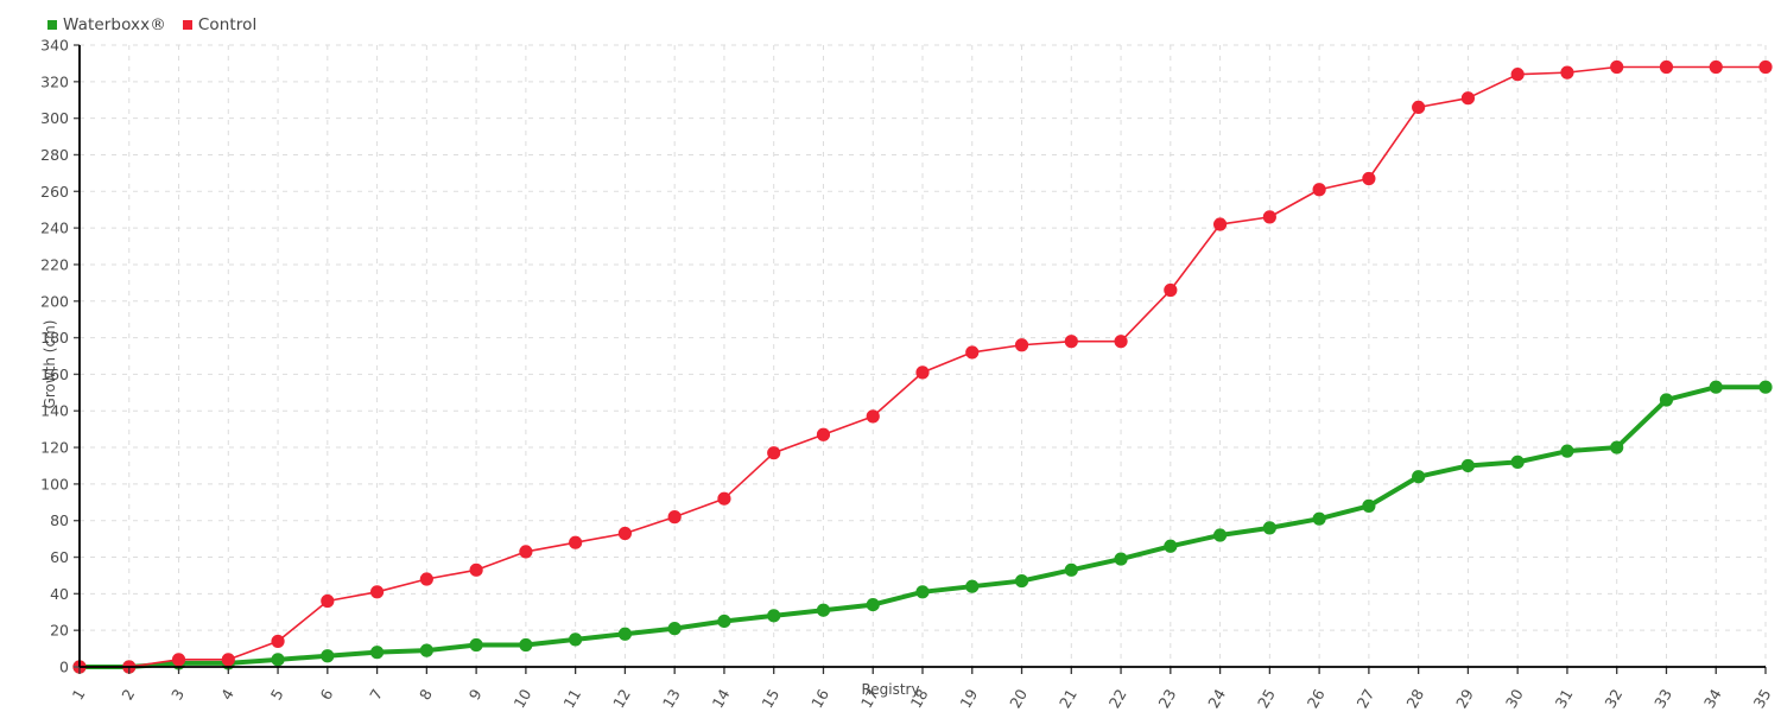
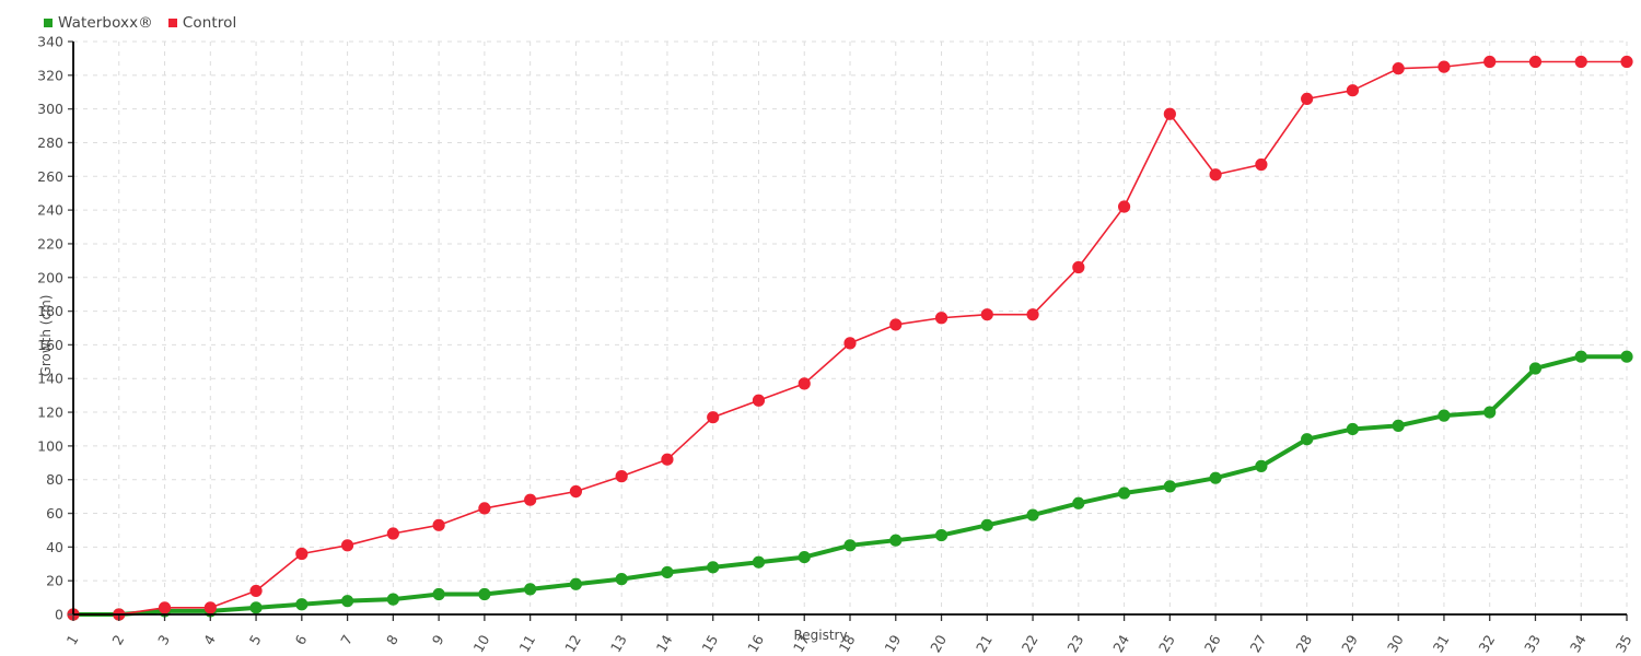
Control/25: 246 -> 297
